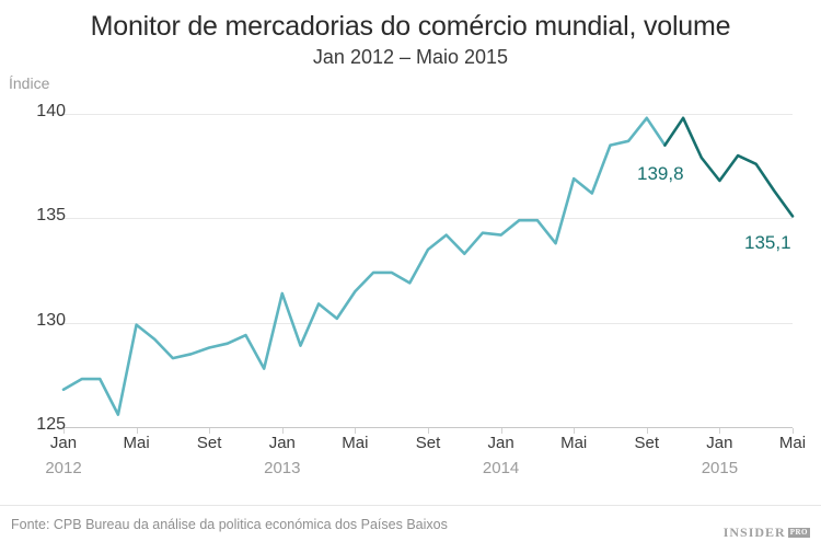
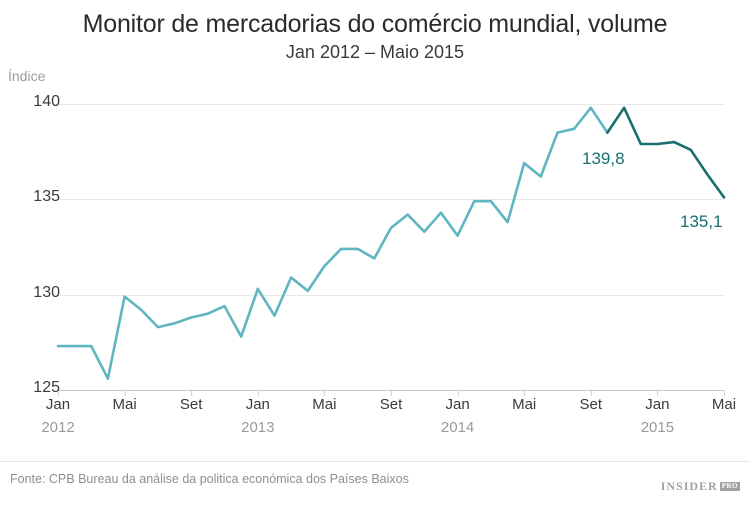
Jan 2012: 126.8 -> 127.3
Jan 2013: 131.4 -> 130.3
Jan 2014: 134.2 -> 133.1
Jan 2015: 136.8 -> 137.9
